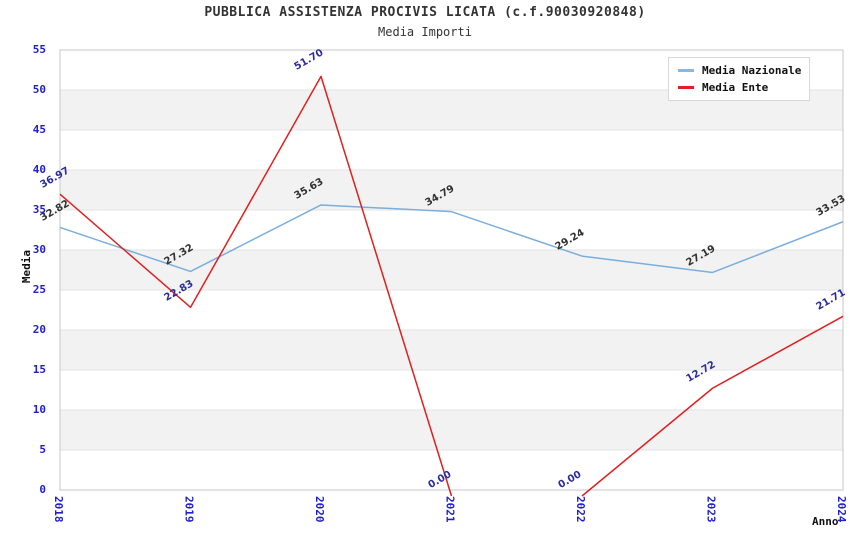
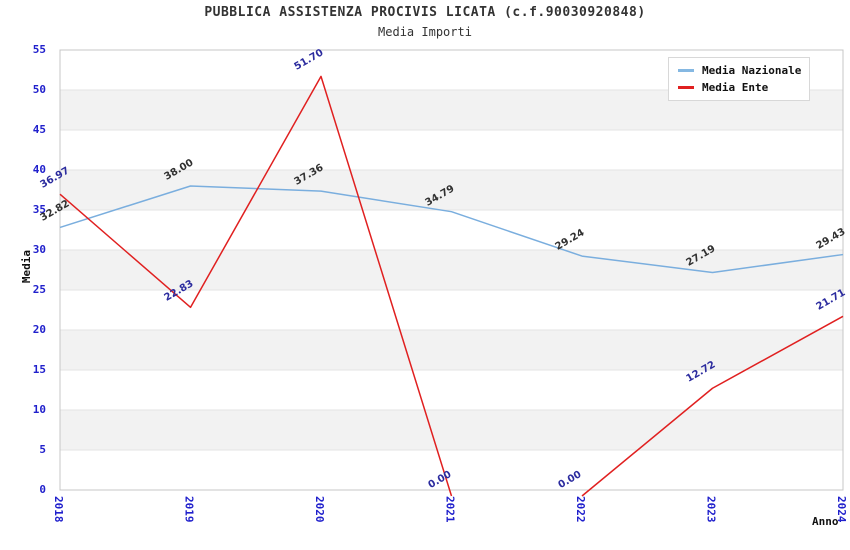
Media Nazionale/2019: 27.32 -> 38.00
Media Nazionale/2020: 35.63 -> 37.36
Media Nazionale/2024: 33.53 -> 29.43
